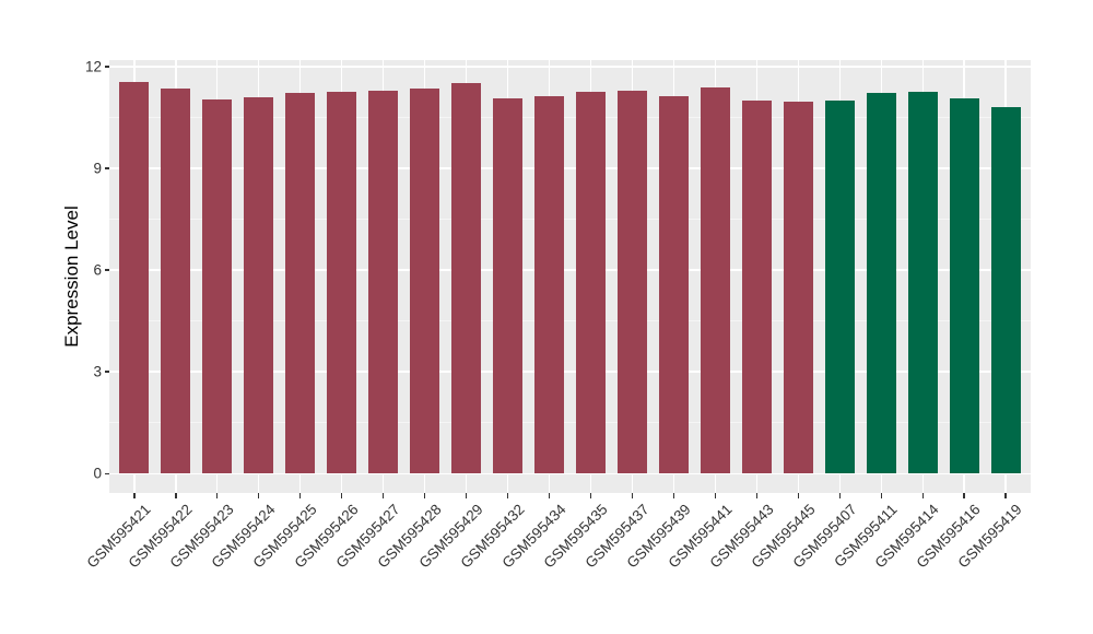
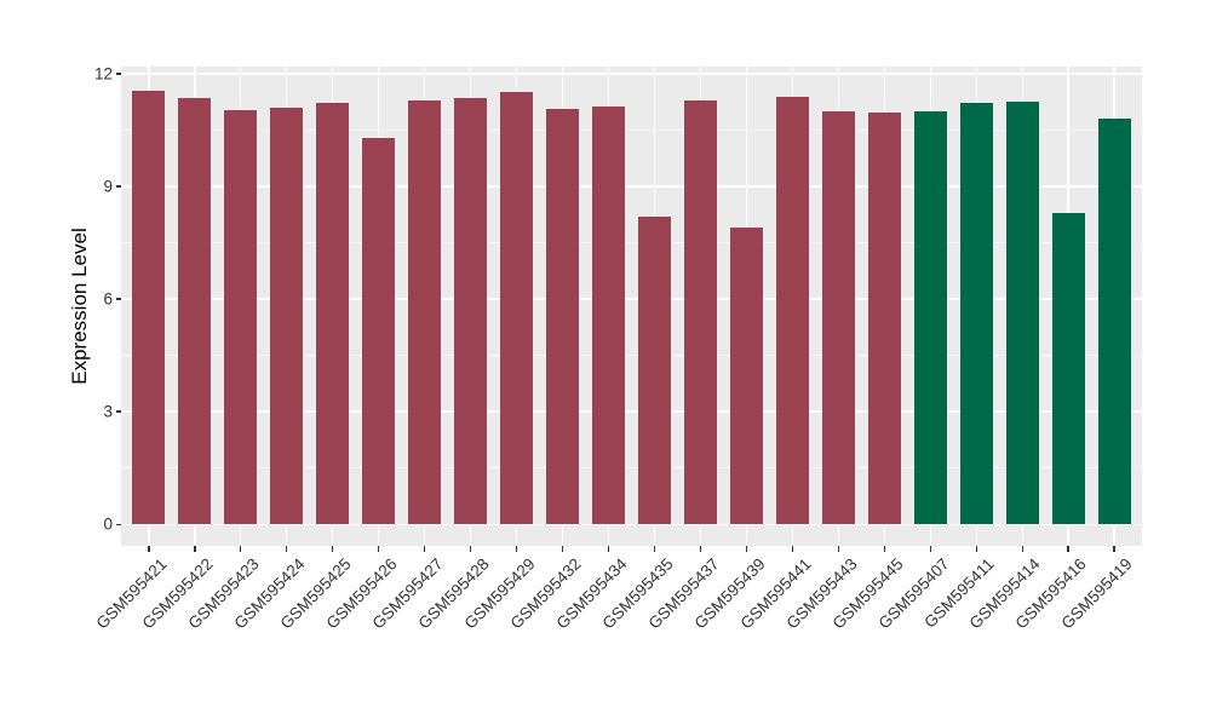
GSM595426: 11.3 -> 10.3
GSM595435: 11.2 -> 8.2
GSM595439: 11.1 -> 7.9
GSM595416: 11.1 -> 8.3
